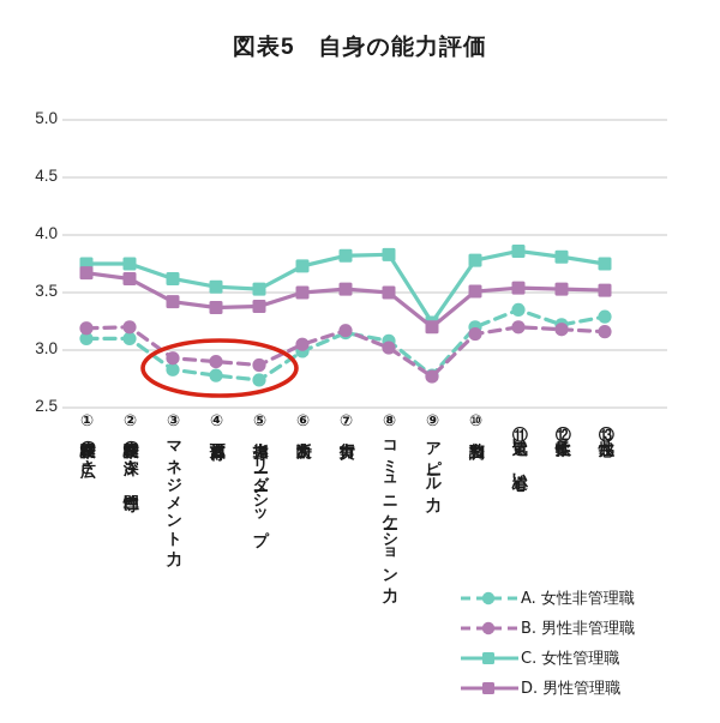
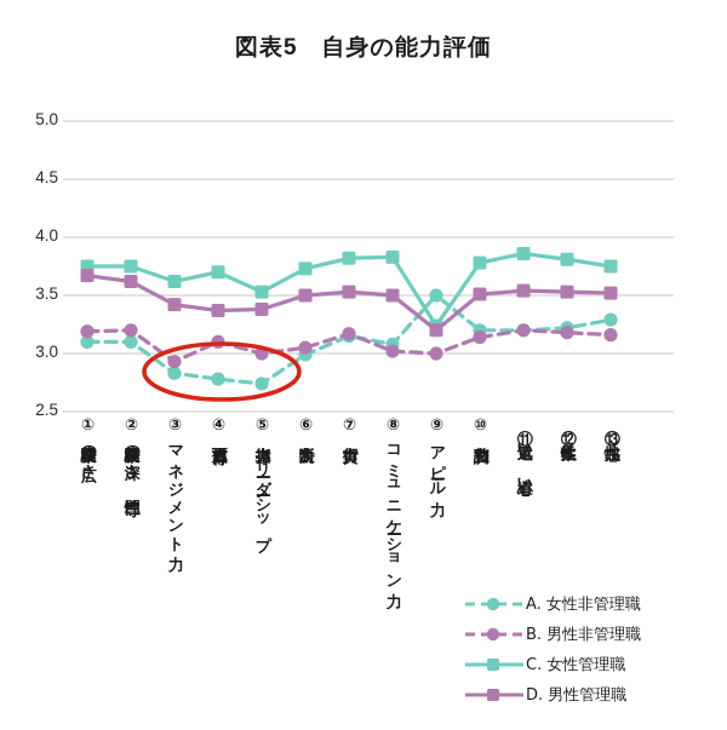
B. 男性非管理職/④部下育成力: 2.9 -> 3.1
C. 女性管理職/④部下育成力: 3.5 -> 3.7
B. 男性非管理職/⑤指導力 リーダーシップ: 2.9 -> 3.0
A. 女性非管理職/⑨アピール力: 2.8 -> 3.5
B. 男性非管理職/⑨アピール力: 2.8 -> 3.0
A. 女性非管理職/⑪気遣い 心遣い: 3.4 -> 3.2
